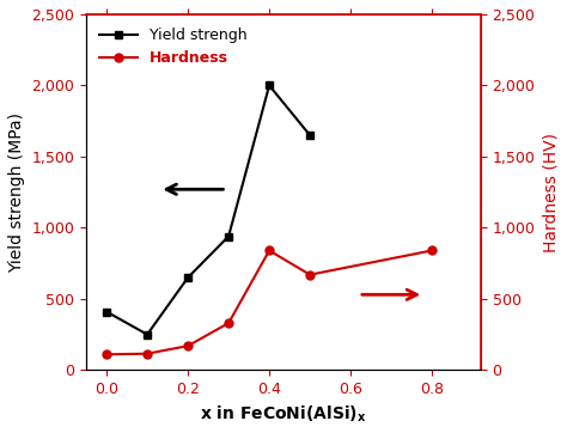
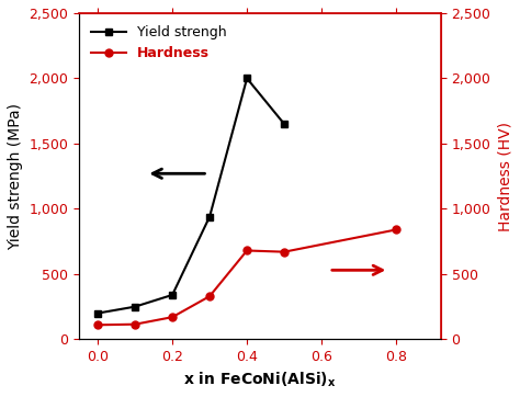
Yield strengh/0.0: 410 -> 200
Yield strengh/0.2: 650 -> 340
Hardness/0.4: 840 -> 680
